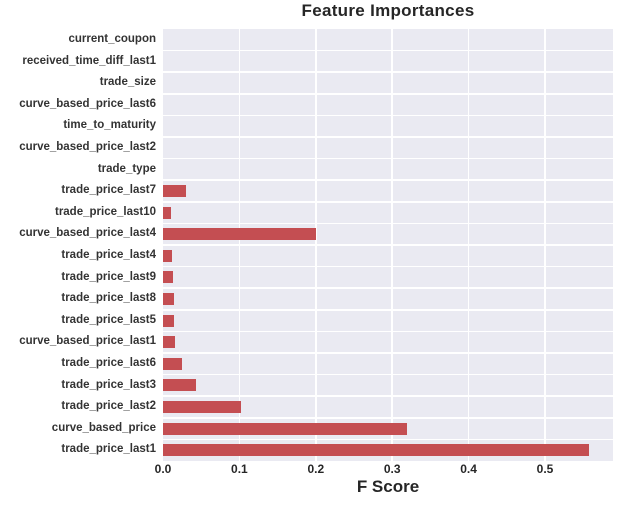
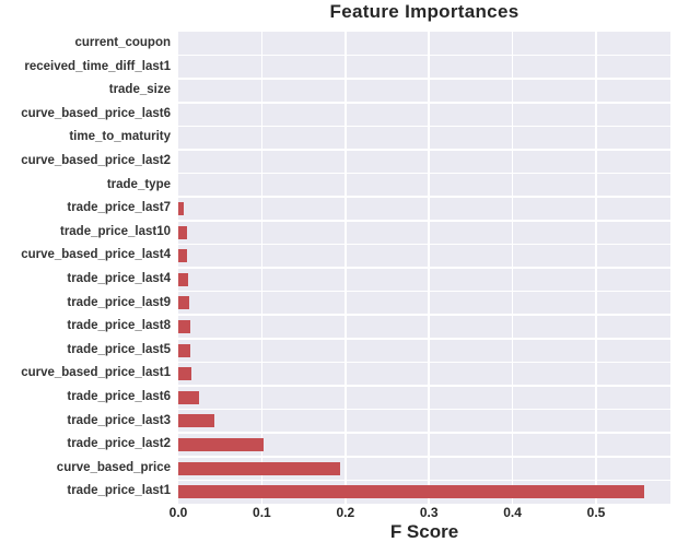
trade_price_last7: 0.03 -> 0.01
curve_based_price_last4: 0.20 -> 0.01
curve_based_price: 0.32 -> 0.19
